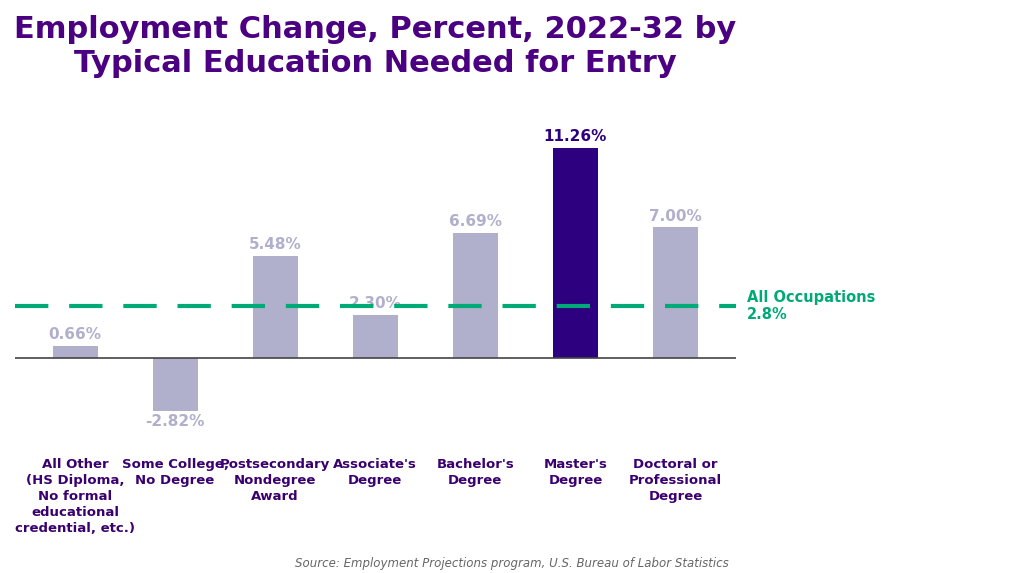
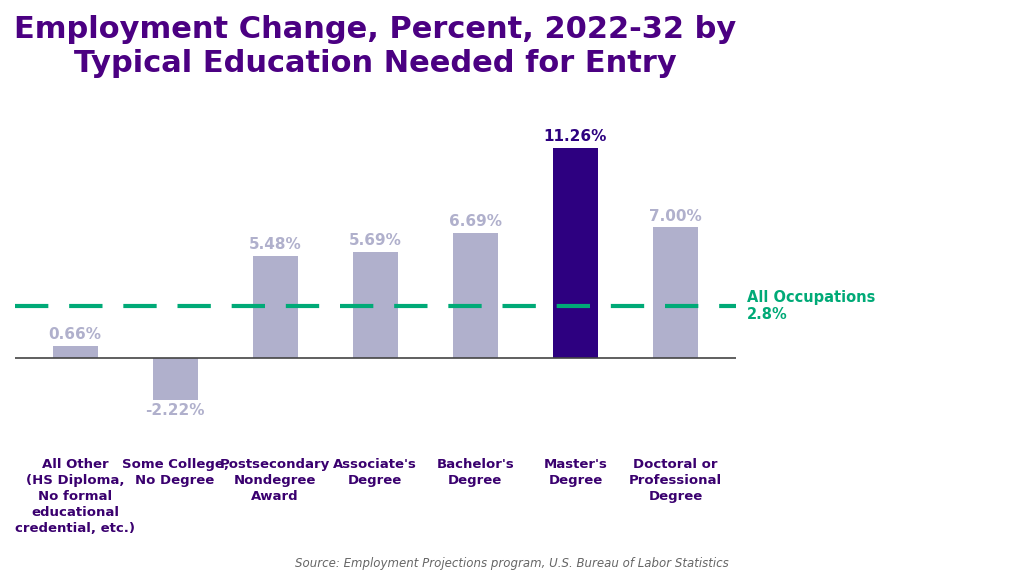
Some College, No Degree: -2.82% -> -2.22%
Associate's Degree: 2.30% -> 5.69%
